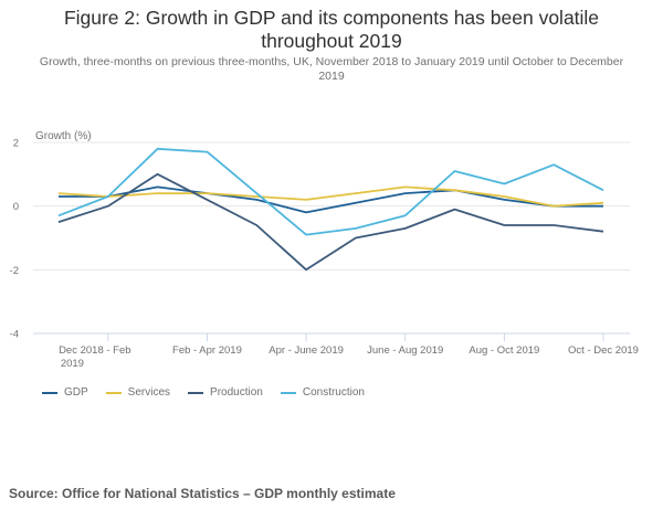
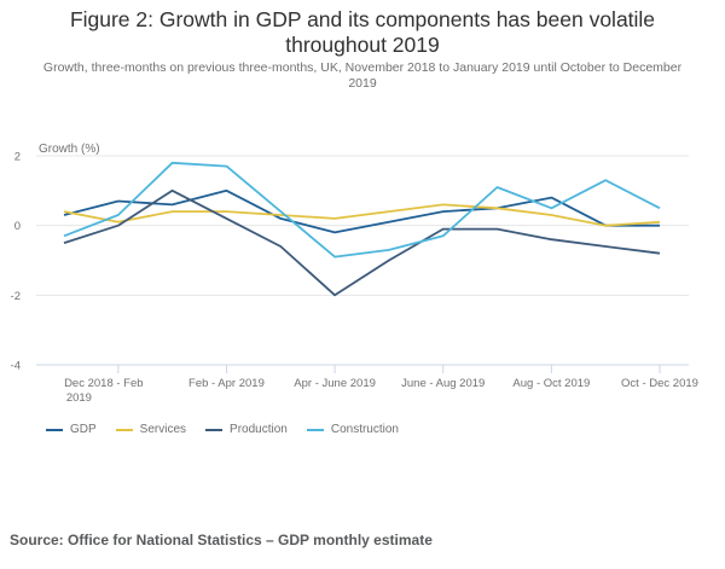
GDP/Dec 2018 - Feb 2019: 0.3 -> 0.7
Services/Dec 2018 - Feb 2019: 0.3 -> 0.1
GDP/Feb - Apr 2019: 0.4 -> 1.0
Production/June - Aug 2019: -0.7 -> -0.1
GDP/Aug - Oct 2019: 0.2 -> 0.8
Production/Aug - Oct 2019: -0.6 -> -0.4
Construction/Aug - Oct 2019: 0.7 -> 0.5
